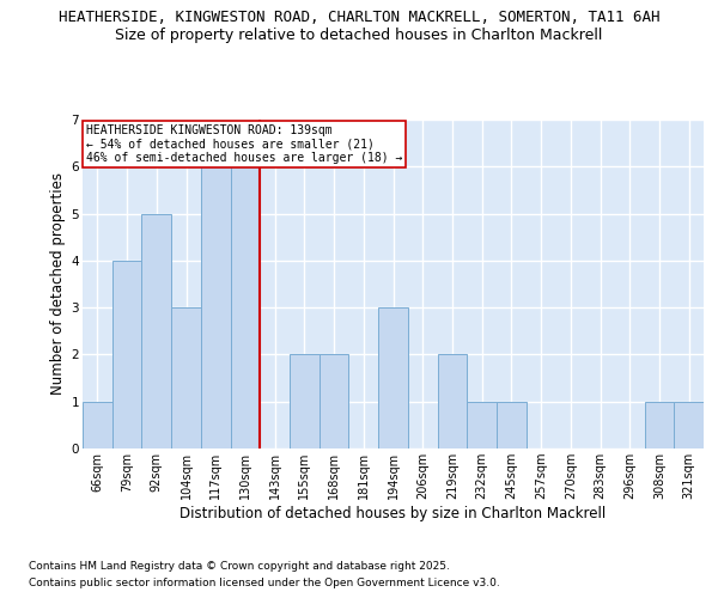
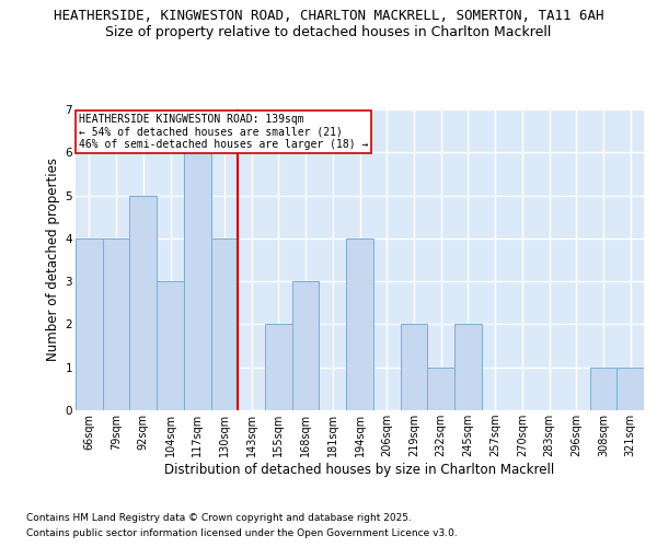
66sqm: 1 -> 4
130sqm: 6 -> 4
168sqm: 2 -> 3
194sqm: 3 -> 4
245sqm: 1 -> 2
